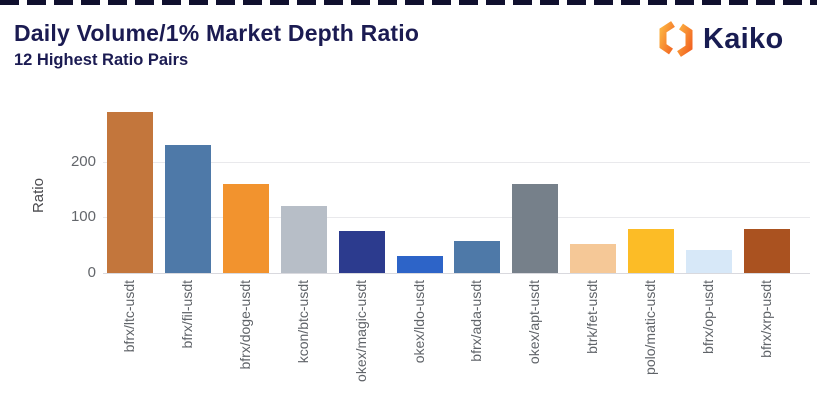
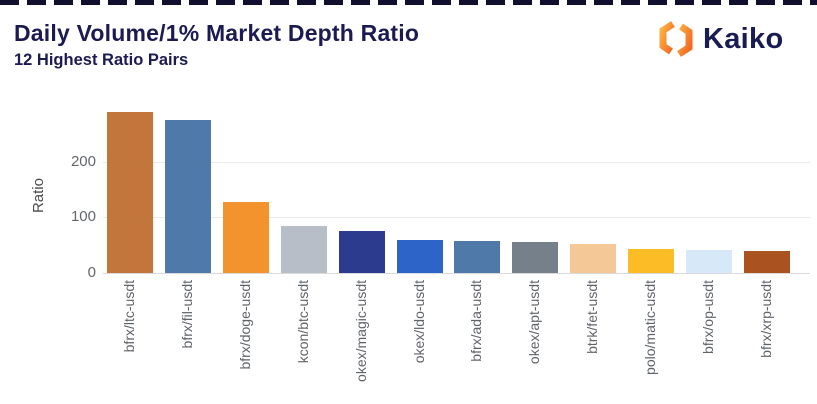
bfrx/fil-usdt: 230 -> 280
bfrx/doge-usdt: 160 -> 130
kcon/btc-usdt: 120 -> 80
okex/ldo-usdt: 30 -> 60
okex/apt-usdt: 160 -> 60
polo/matic-usdt: 80 -> 40
bfrx/xrp-usdt: 80 -> 40
